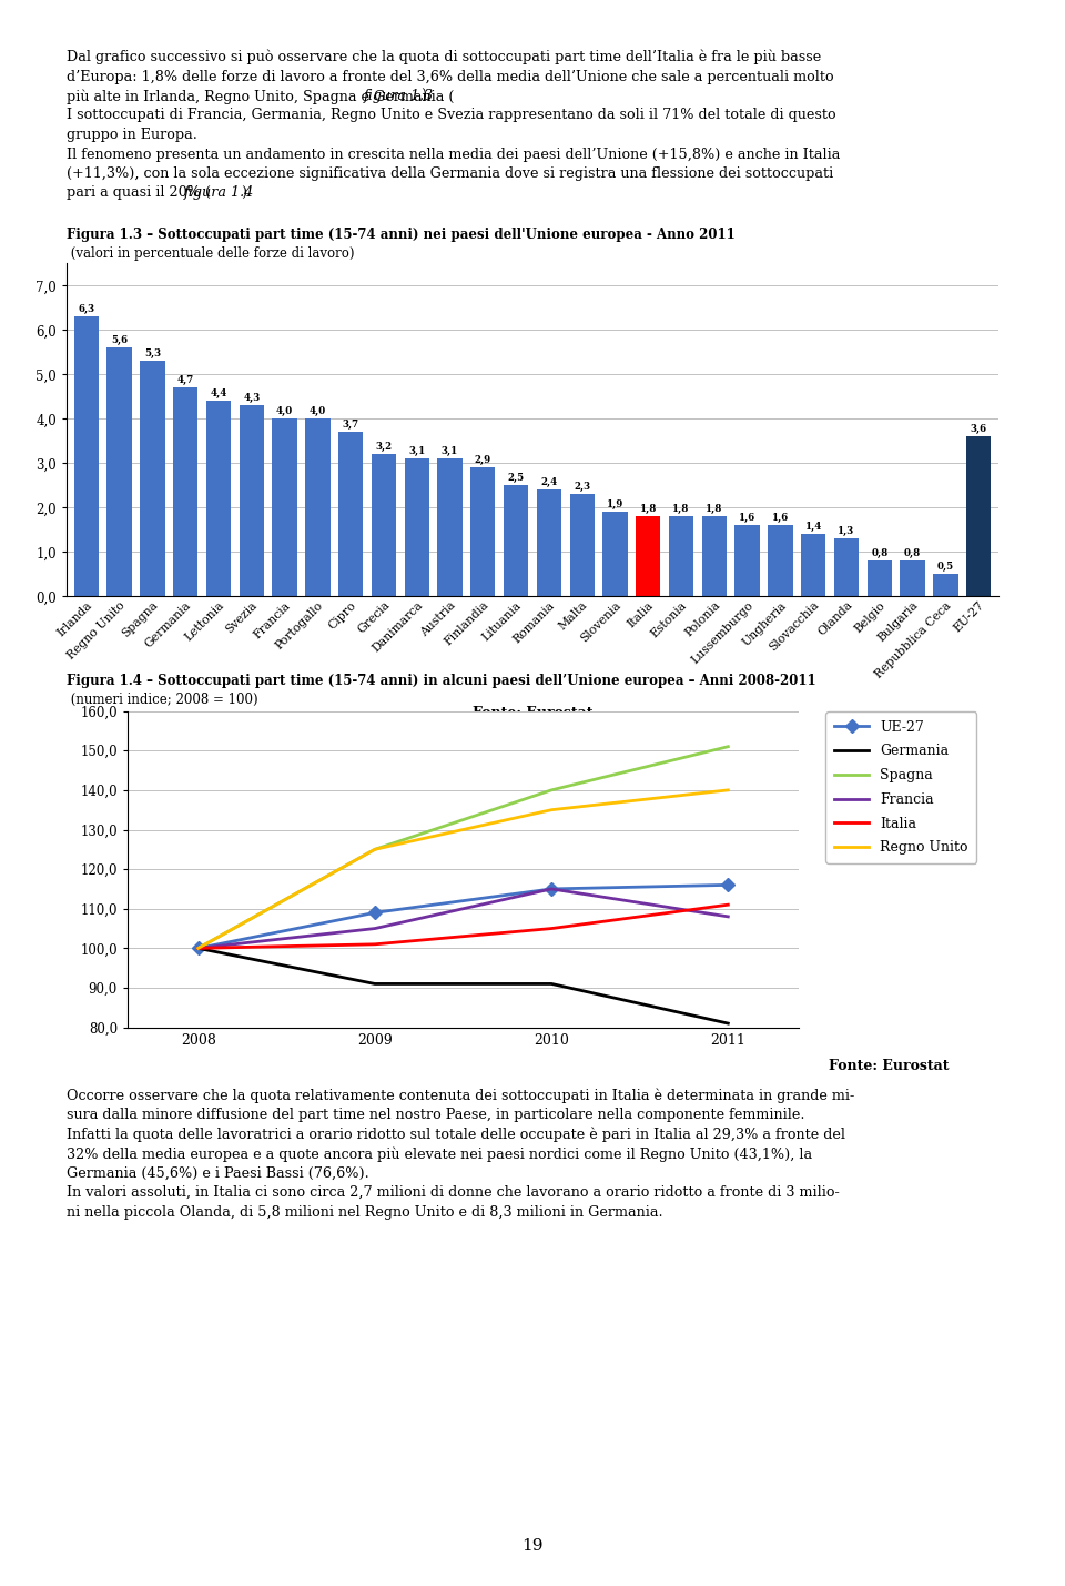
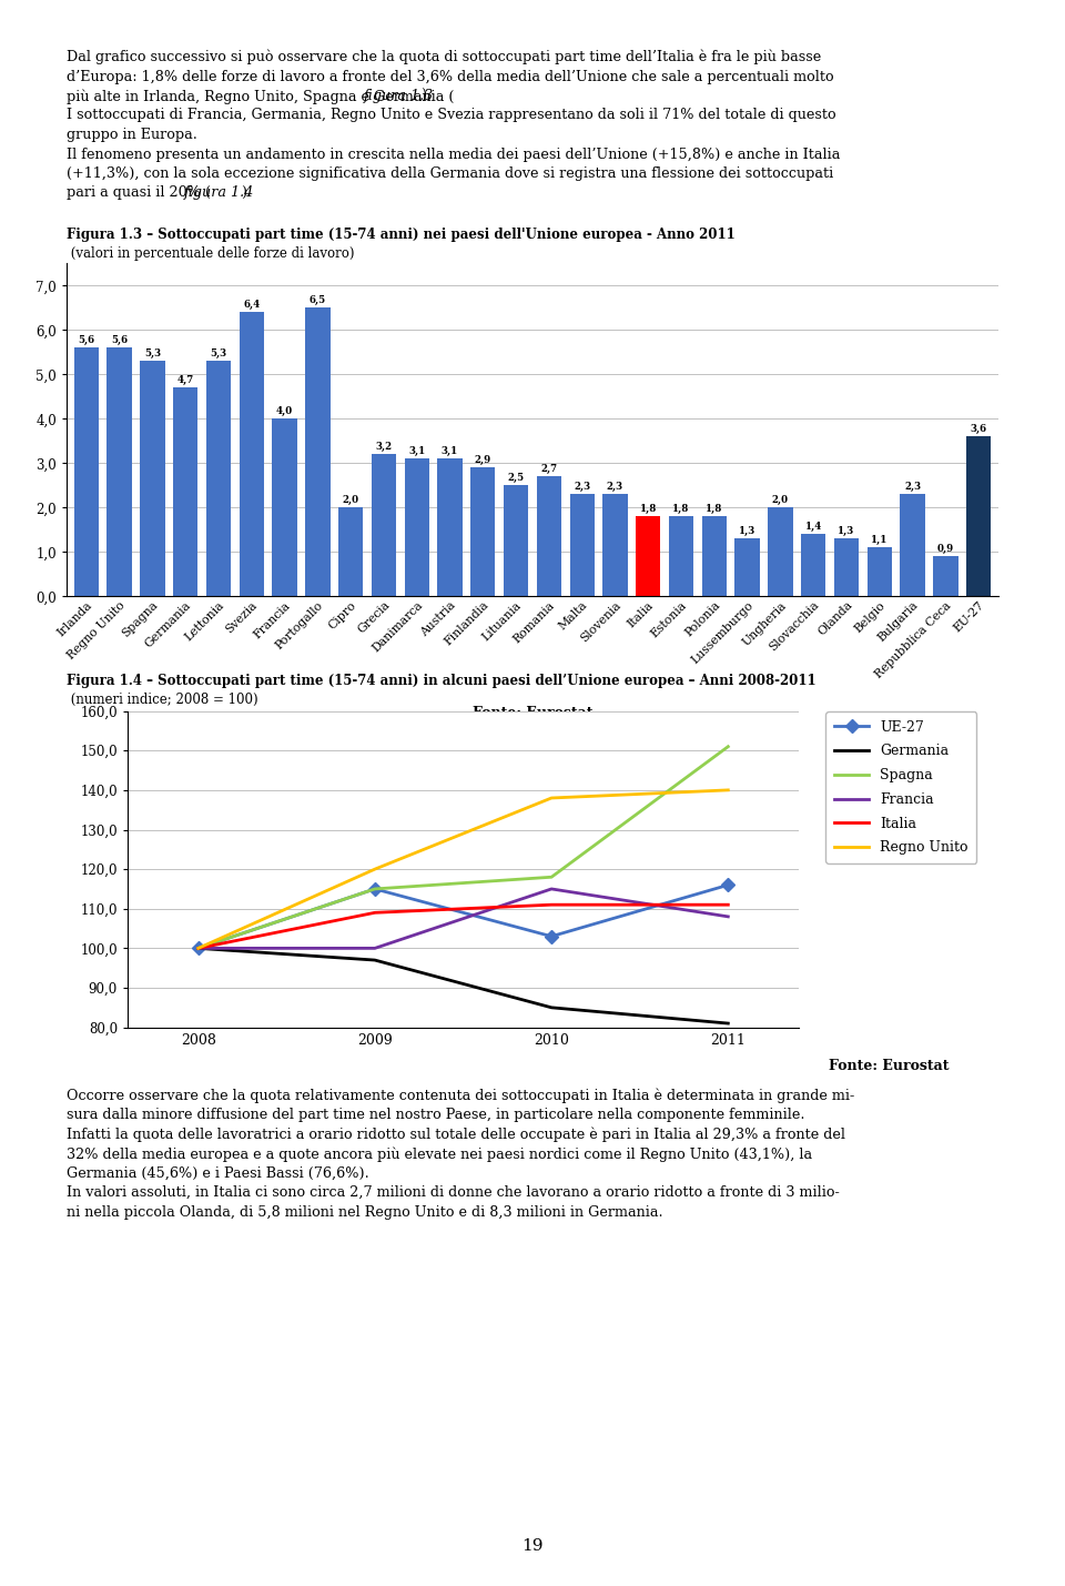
Irlanda: 6,3 -> 5,6
Lettonia: 4,4 -> 5,3
Svezia: 4,3 -> 6,4
Portogallo: 4,0 -> 6,5
Cipro: 3,7 -> 2,0
Romania: 2,4 -> 2,7
Slovenia: 1,9 -> 2,3
Lussemburgo: 1,6 -> 1,3
Ungheria: 1,6 -> 2,0
Belgio: 0,8 -> 1,1
Bulgaria: 0,8 -> 2,3
Repubblica Ceca: 0,5 -> 0,9
UE-27/2009: 109 -> 115
Germania/2009: 91 -> 97
Spagna/2009: 125 -> 115
Francia/2009: 105 -> 100
Italia/2009: 101 -> 109
Regno Unito/2009: 125 -> 120
UE-27/2010: 115 -> 103
Germania/2010: 91 -> 85
Spagna/2010: 140 -> 118
Italia/2010: 105 -> 111
Regno Unito/2010: 135 -> 138
